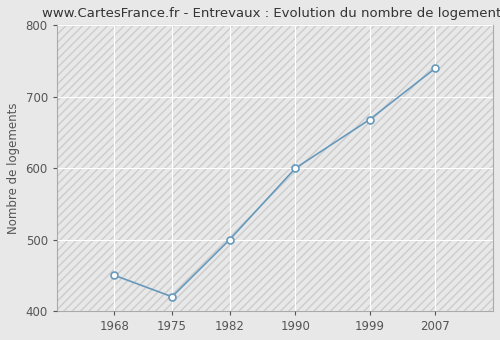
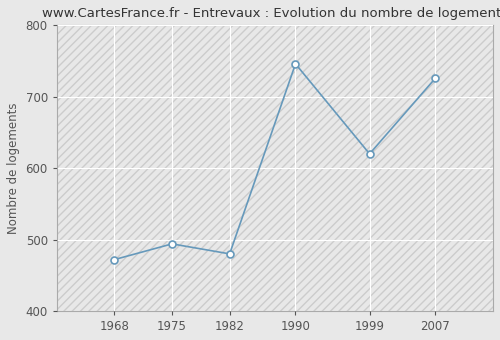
1968: 450 -> 472
1975: 420 -> 494
1982: 500 -> 480
1990: 600 -> 746
1999: 668 -> 620
2007: 740 -> 726
